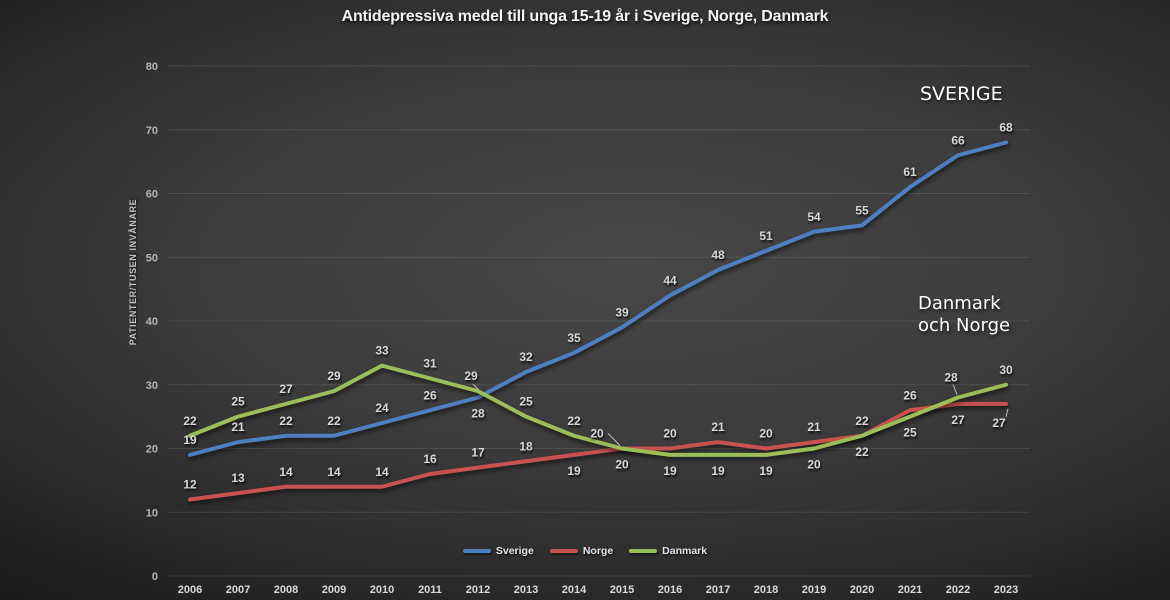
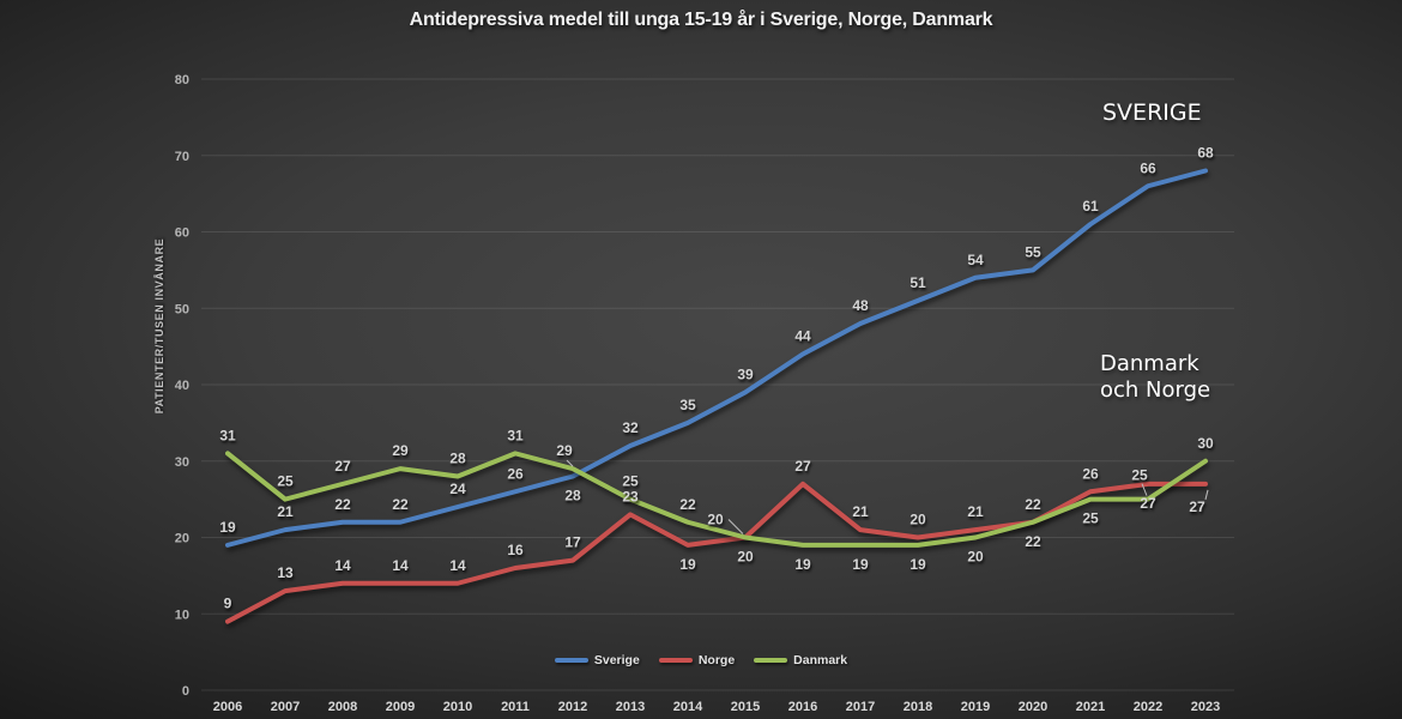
Norge/2006: 12 -> 9
Danmark/2006: 22 -> 31
Danmark/2010: 33 -> 28
Norge/2013: 18 -> 23
Norge/2016: 20 -> 27
Danmark/2022: 28 -> 25
